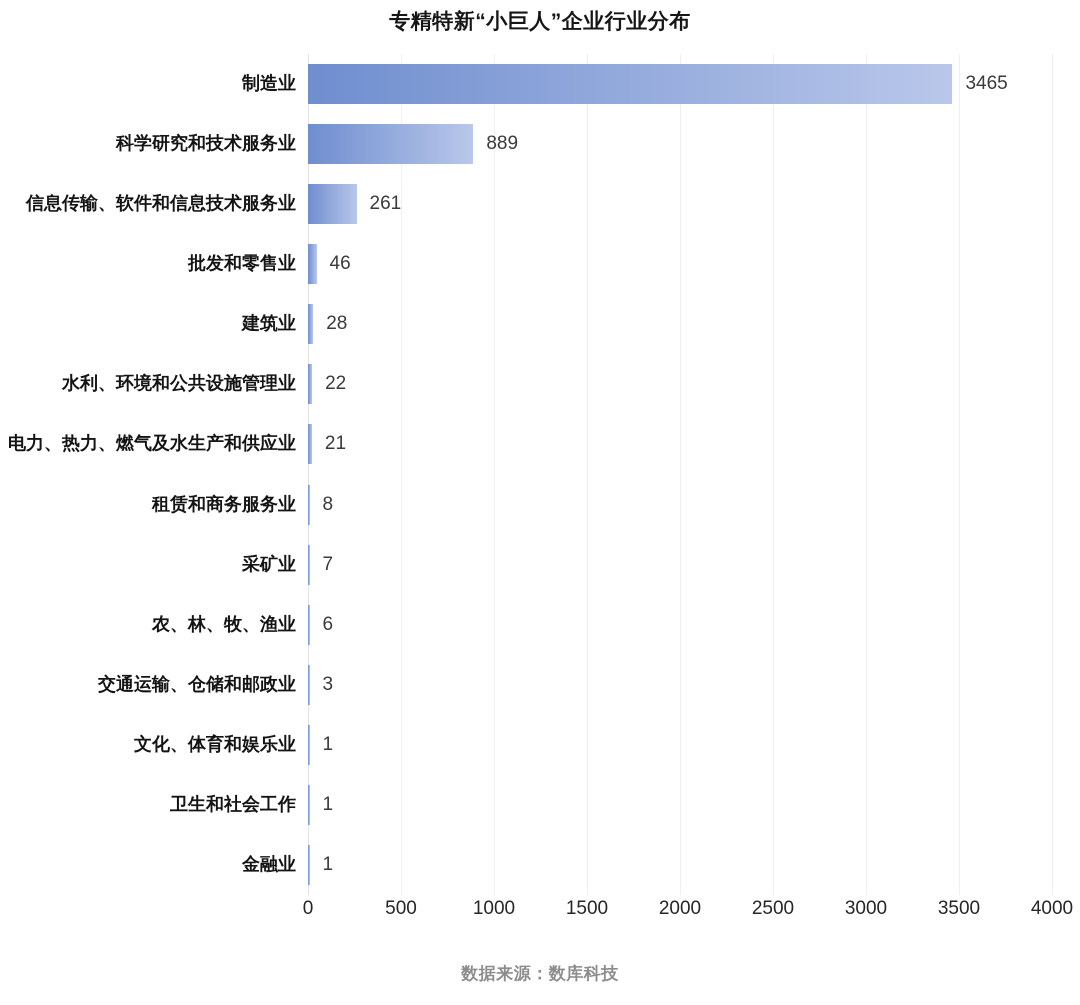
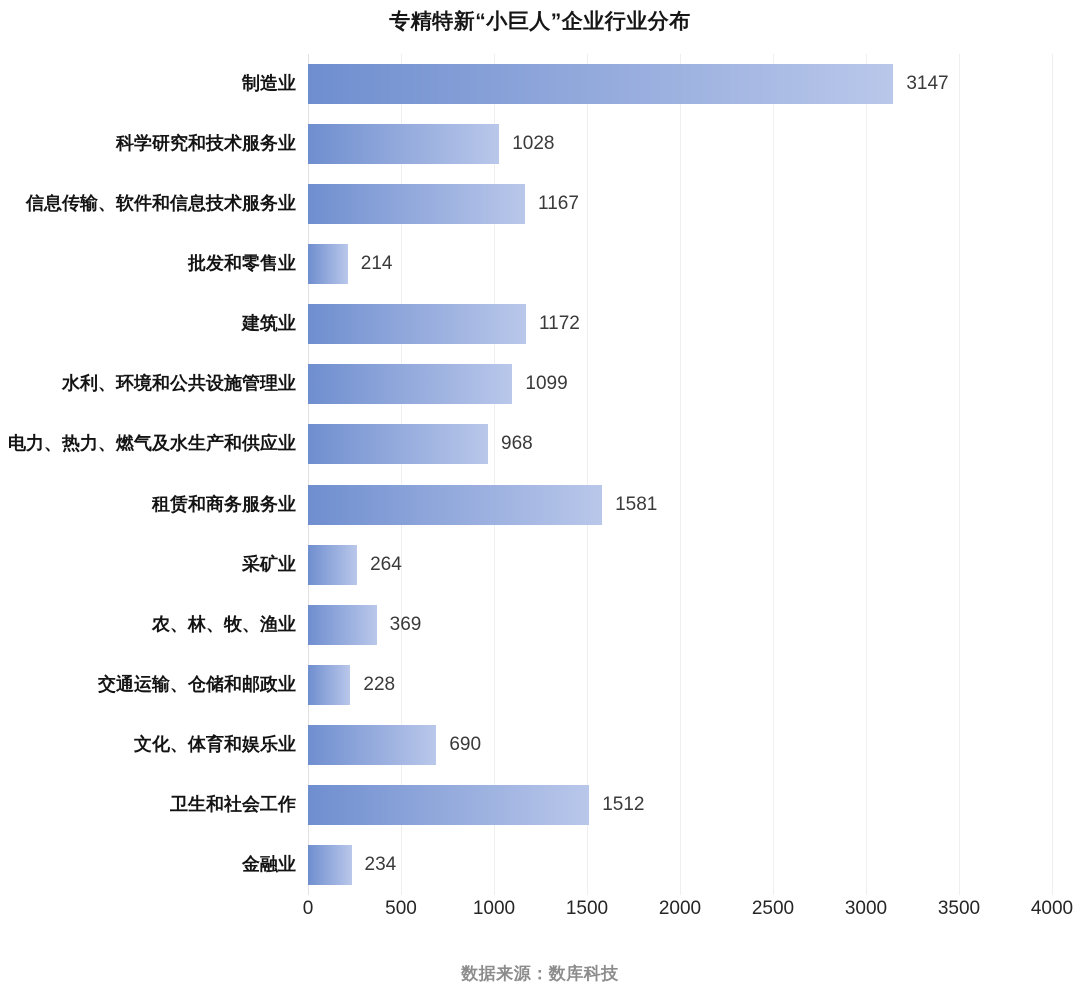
制造业: 3465 -> 3147
科学研究和技术服务业: 889 -> 1028
信息传输、软件和信息技术服务业: 261 -> 1167
批发和零售业: 46 -> 214
建筑业: 28 -> 1172
水利、环境和公共设施管理业: 22 -> 1099
电力、热力、燃气及水生产和供应业: 21 -> 968
租赁和商务服务业: 8 -> 1581
采矿业: 7 -> 264
农、林、牧、渔业: 6 -> 369
交通运输、仓储和邮政业: 3 -> 228
文化、体育和娱乐业: 1 -> 690
卫生和社会工作: 1 -> 1512
金融业: 1 -> 234
